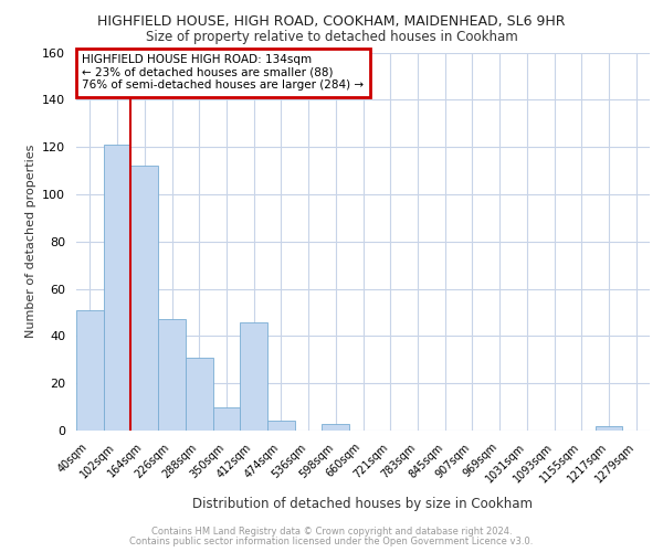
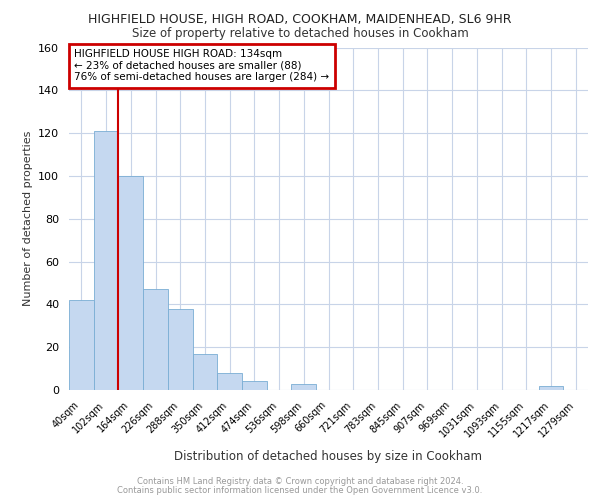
40sqm: 51 -> 42
164sqm: 112 -> 100
288sqm: 31 -> 38
350sqm: 10 -> 17
412sqm: 46 -> 8
